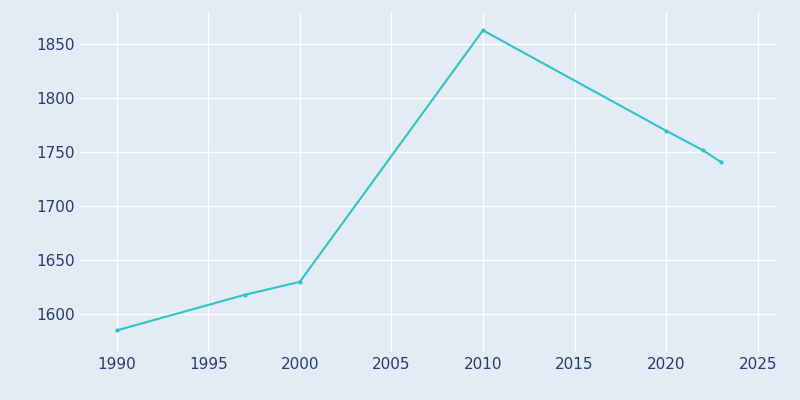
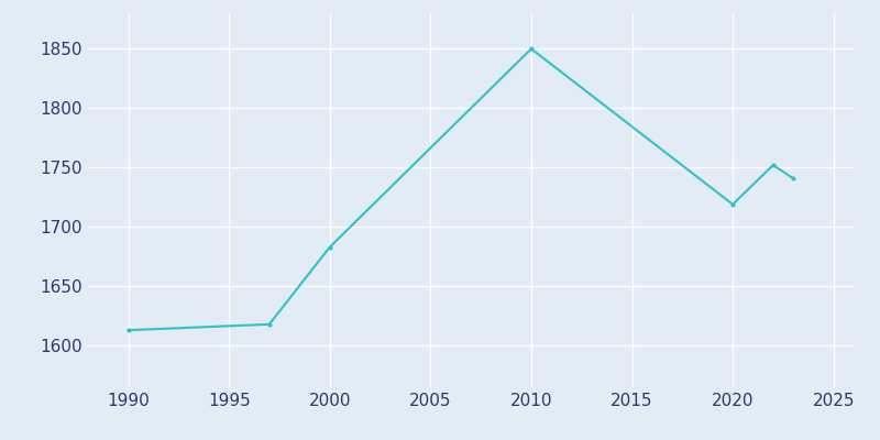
1990: 1585 -> 1613
2000: 1630 -> 1683
2010: 1863 -> 1850
2020: 1770 -> 1719
